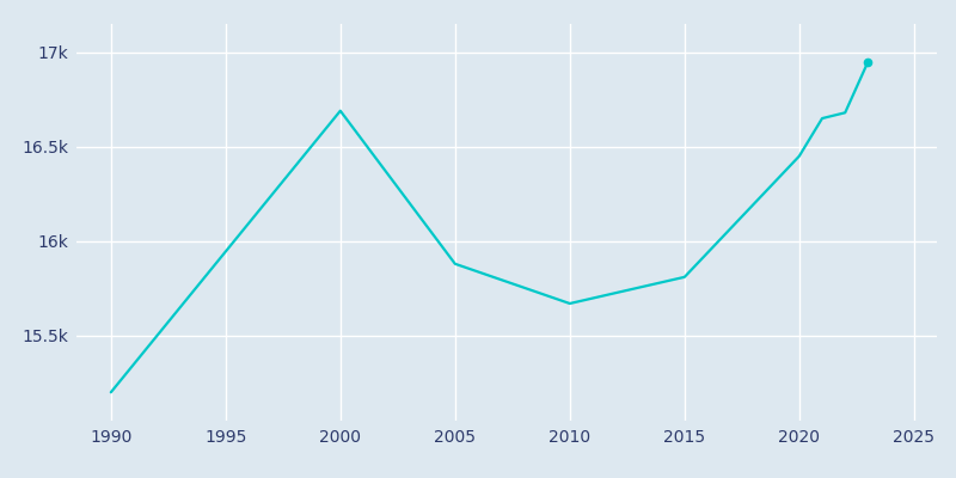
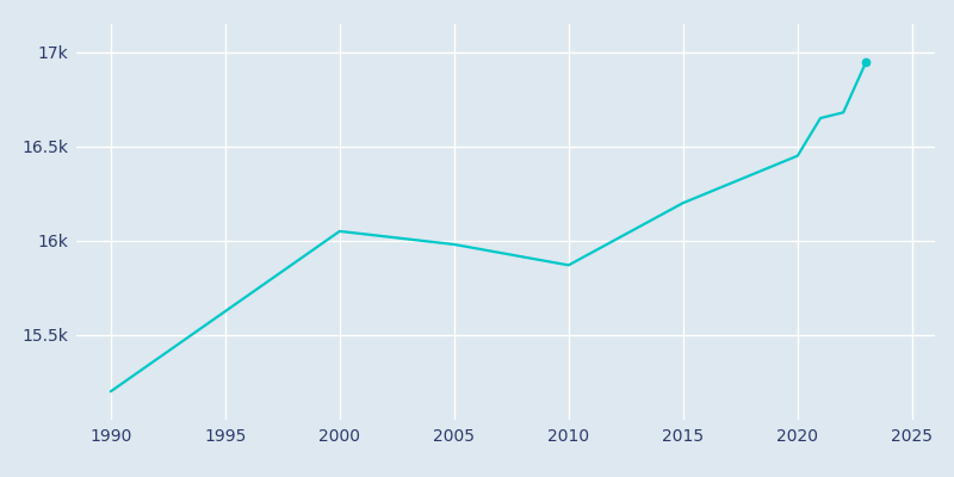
2000: 16.69k -> 16.05k
2005: 15.88k -> 15.98k
2010: 15.67k -> 15.87k
2015: 15.81k -> 16.20k
